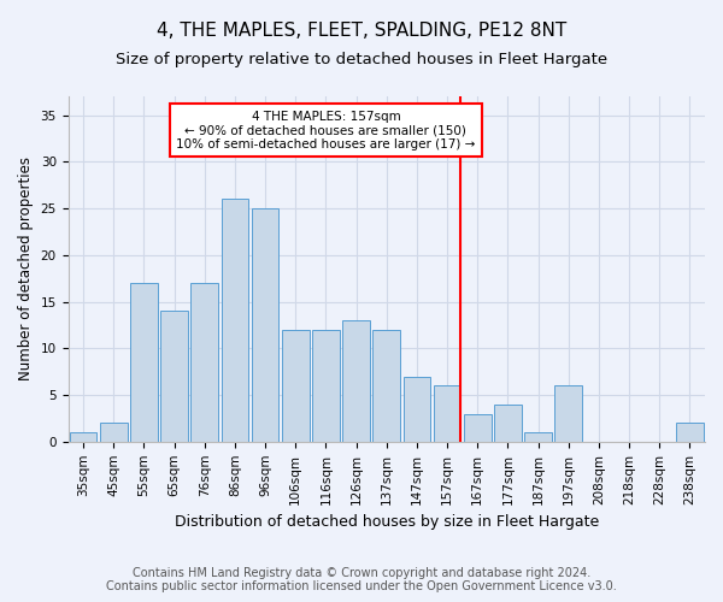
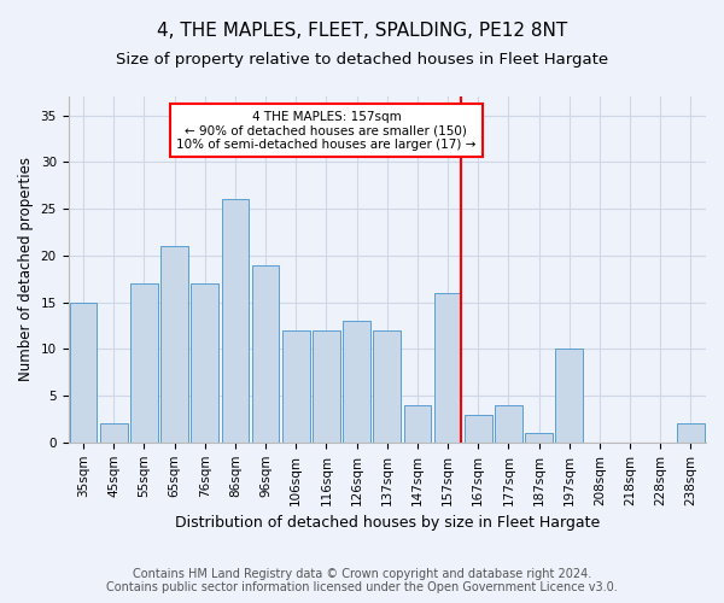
35sqm: 1 -> 15
65sqm: 14 -> 21
96sqm: 25 -> 19
147sqm: 7 -> 4
157sqm: 6 -> 16
197sqm: 6 -> 10
